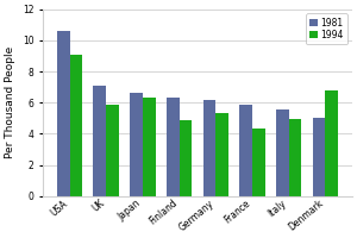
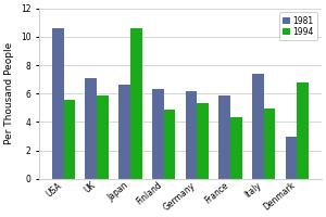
1994/USA: 9.1 -> 5.6
1994/Japan: 6.3 -> 10.6
1981/Italy: 5.6 -> 7.4
1981/Denmark: 5.0 -> 3.0
